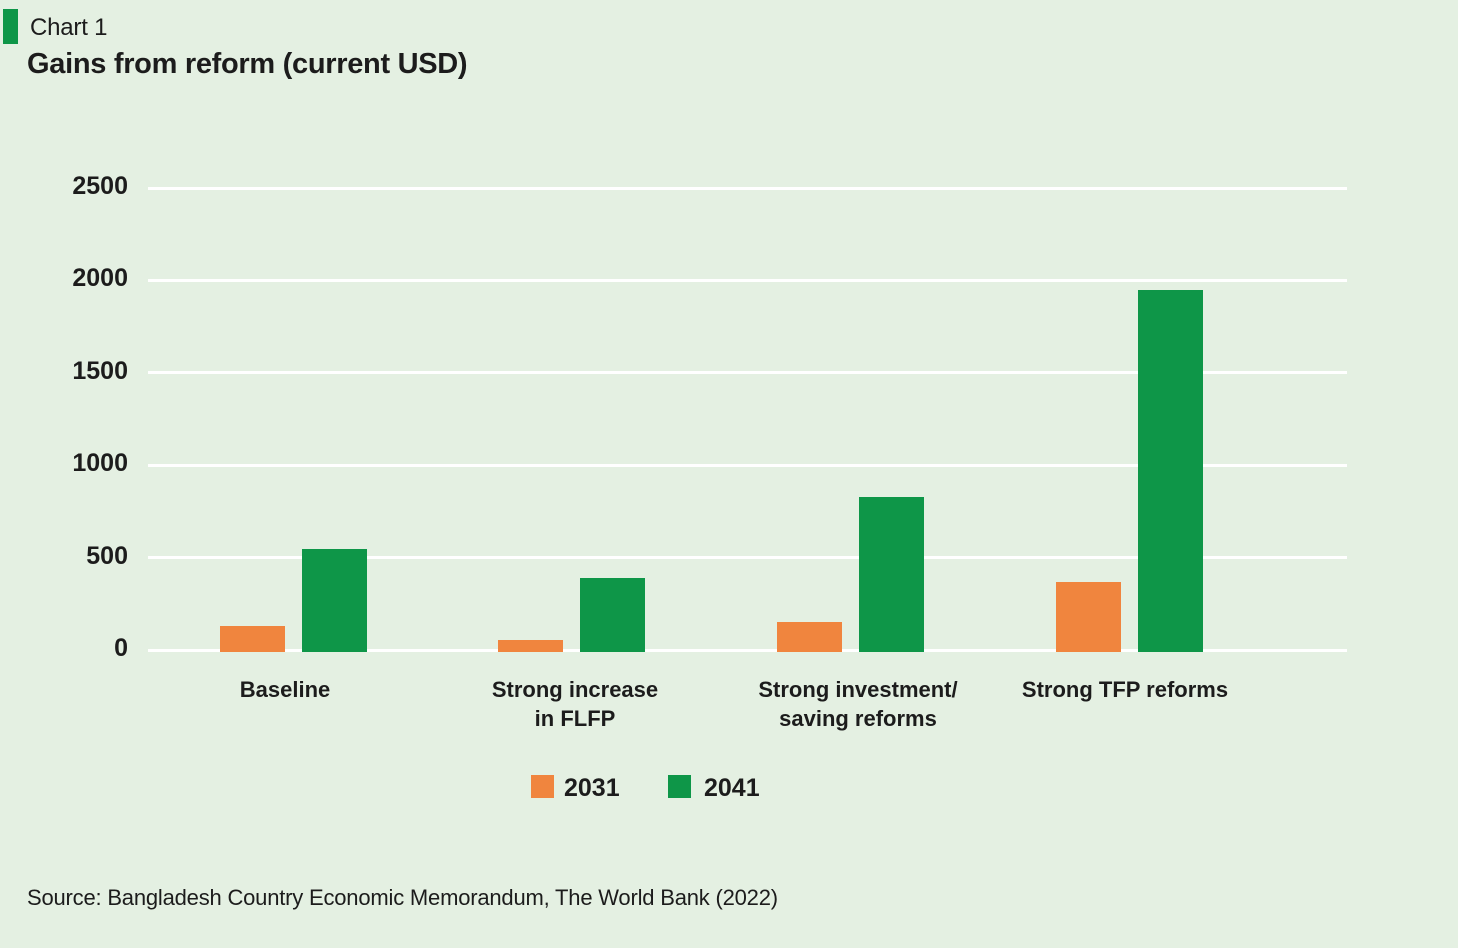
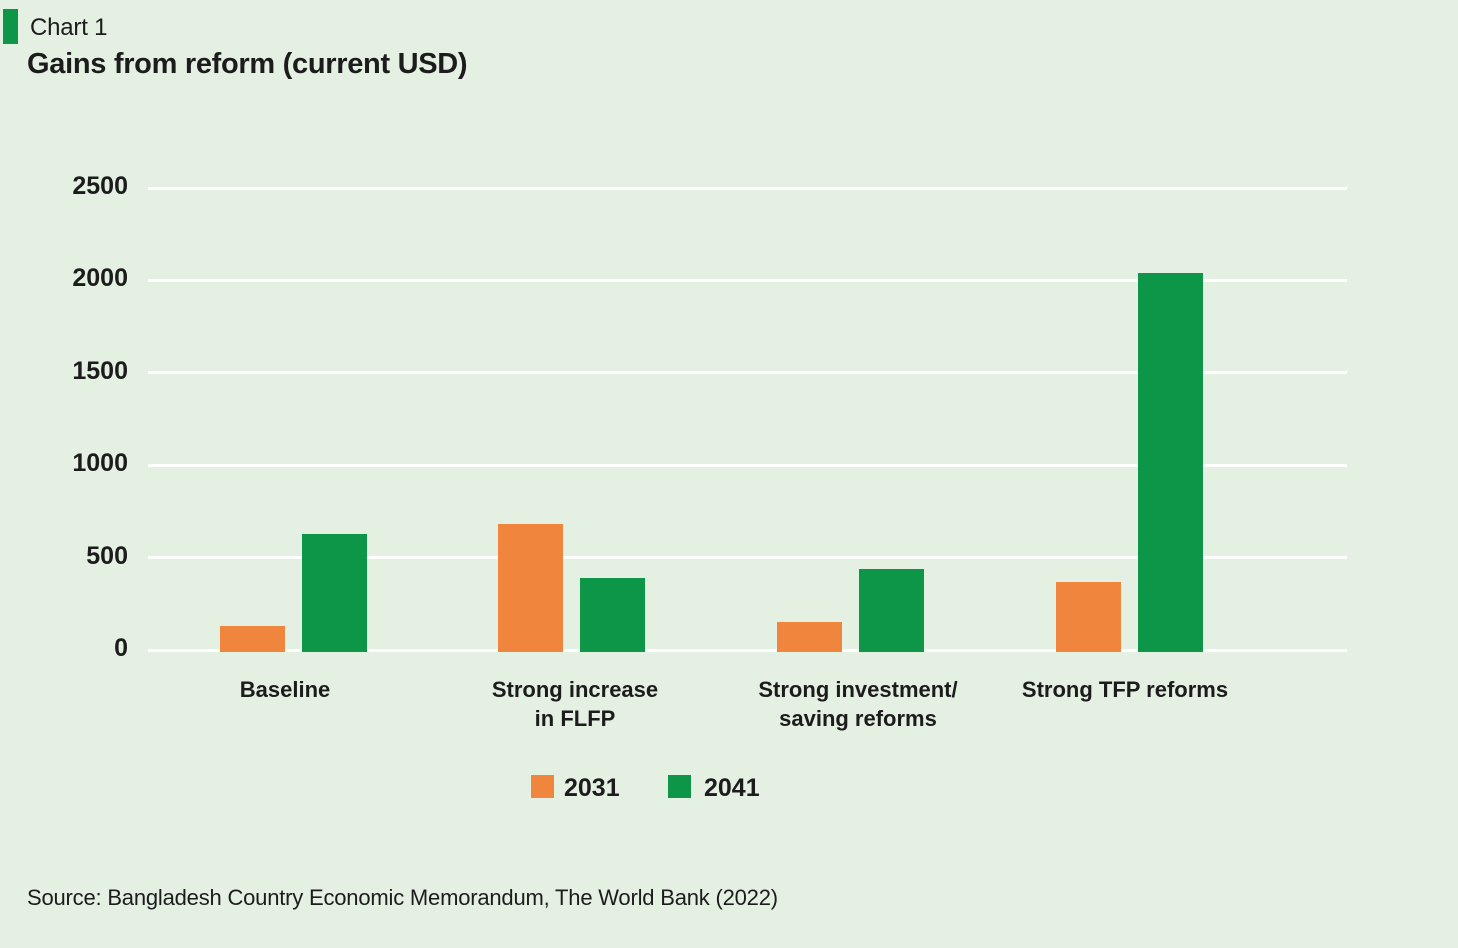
2041/Baseline: 560 -> 640
2031/Strong increase in FLFP: 60 -> 690
2041/Strong investment/ saving reforms: 840 -> 450
2041/Strong TFP reforms: 1960 -> 2050
